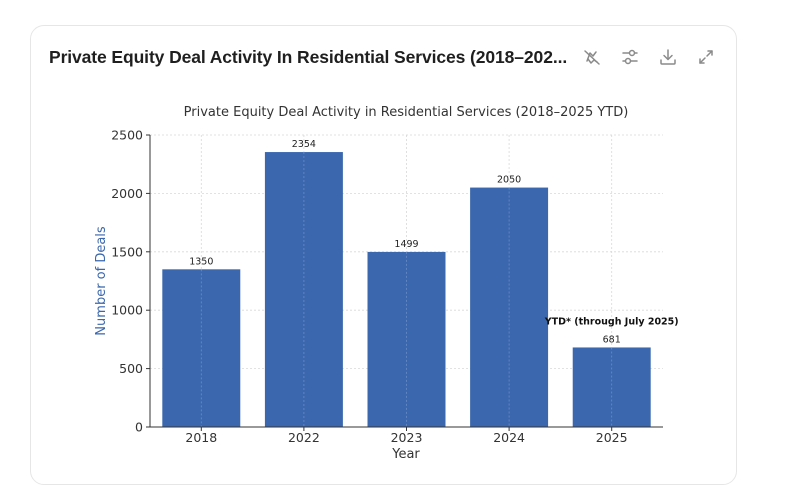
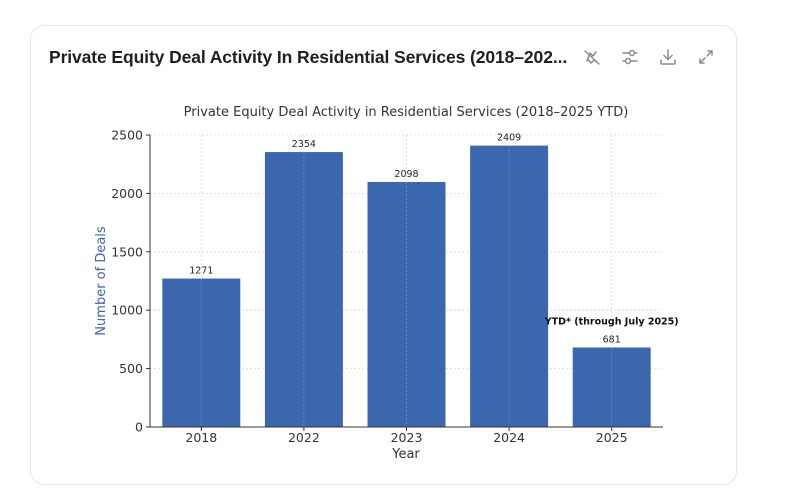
2018: 1350 -> 1271
2023: 1499 -> 2098
2024: 2050 -> 2409
